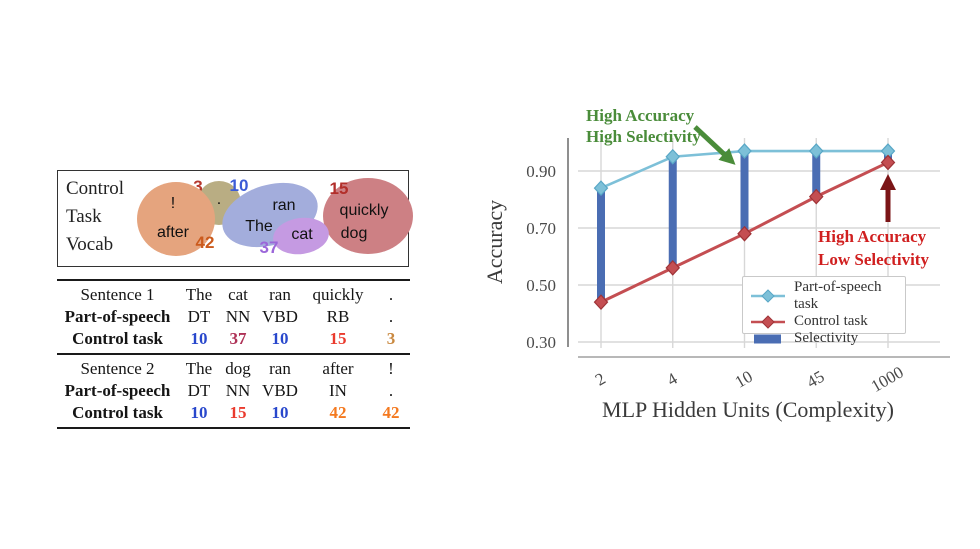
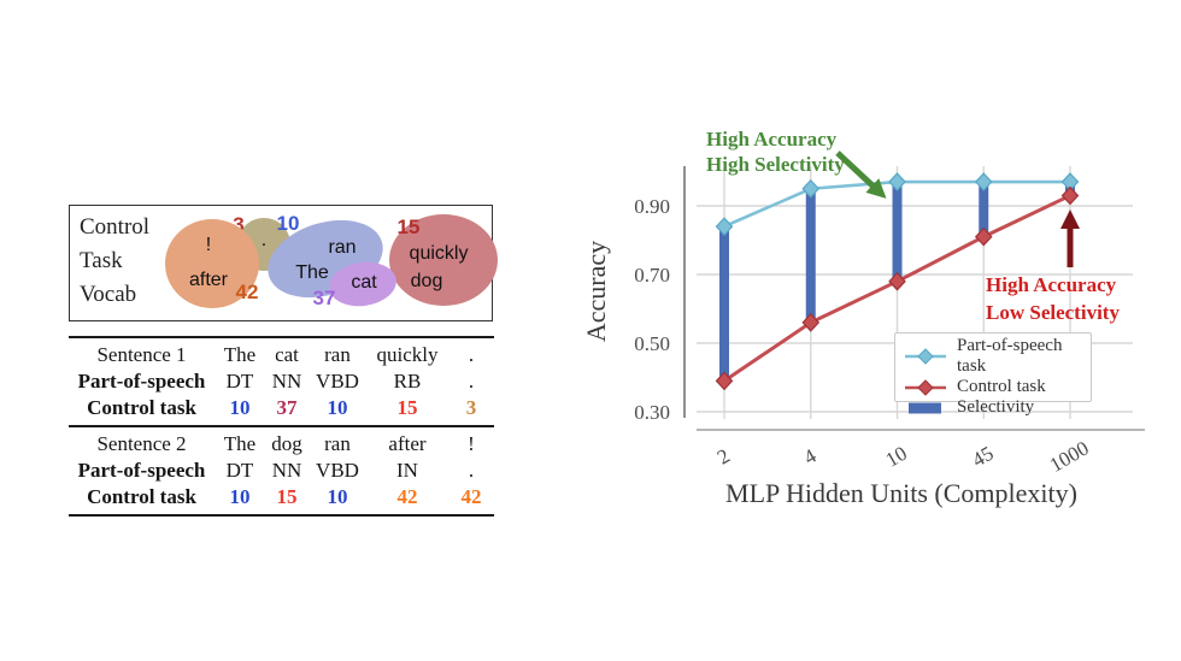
Control task/2: 0.44 -> 0.39
